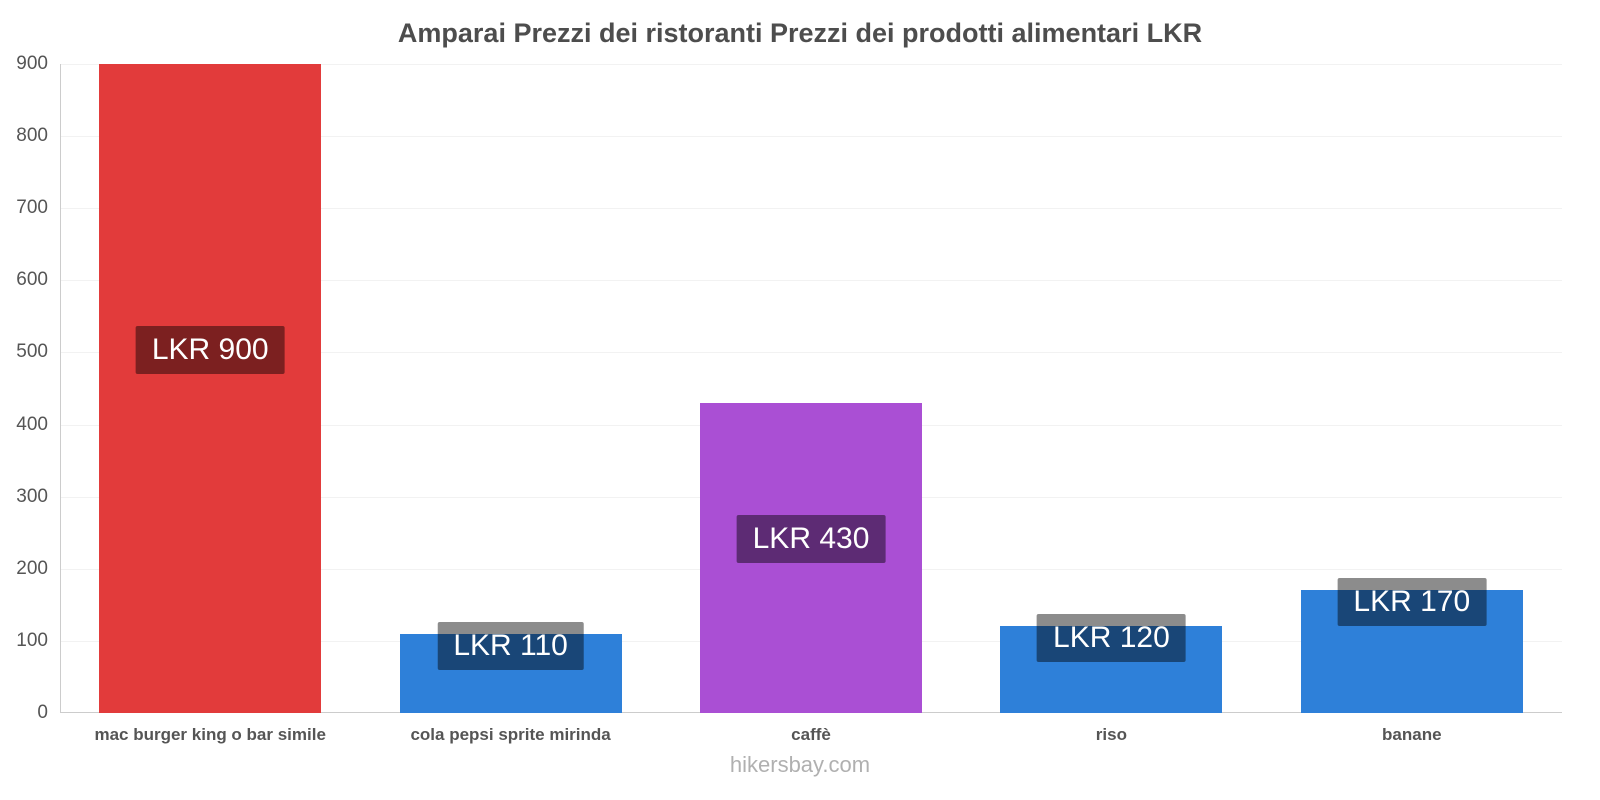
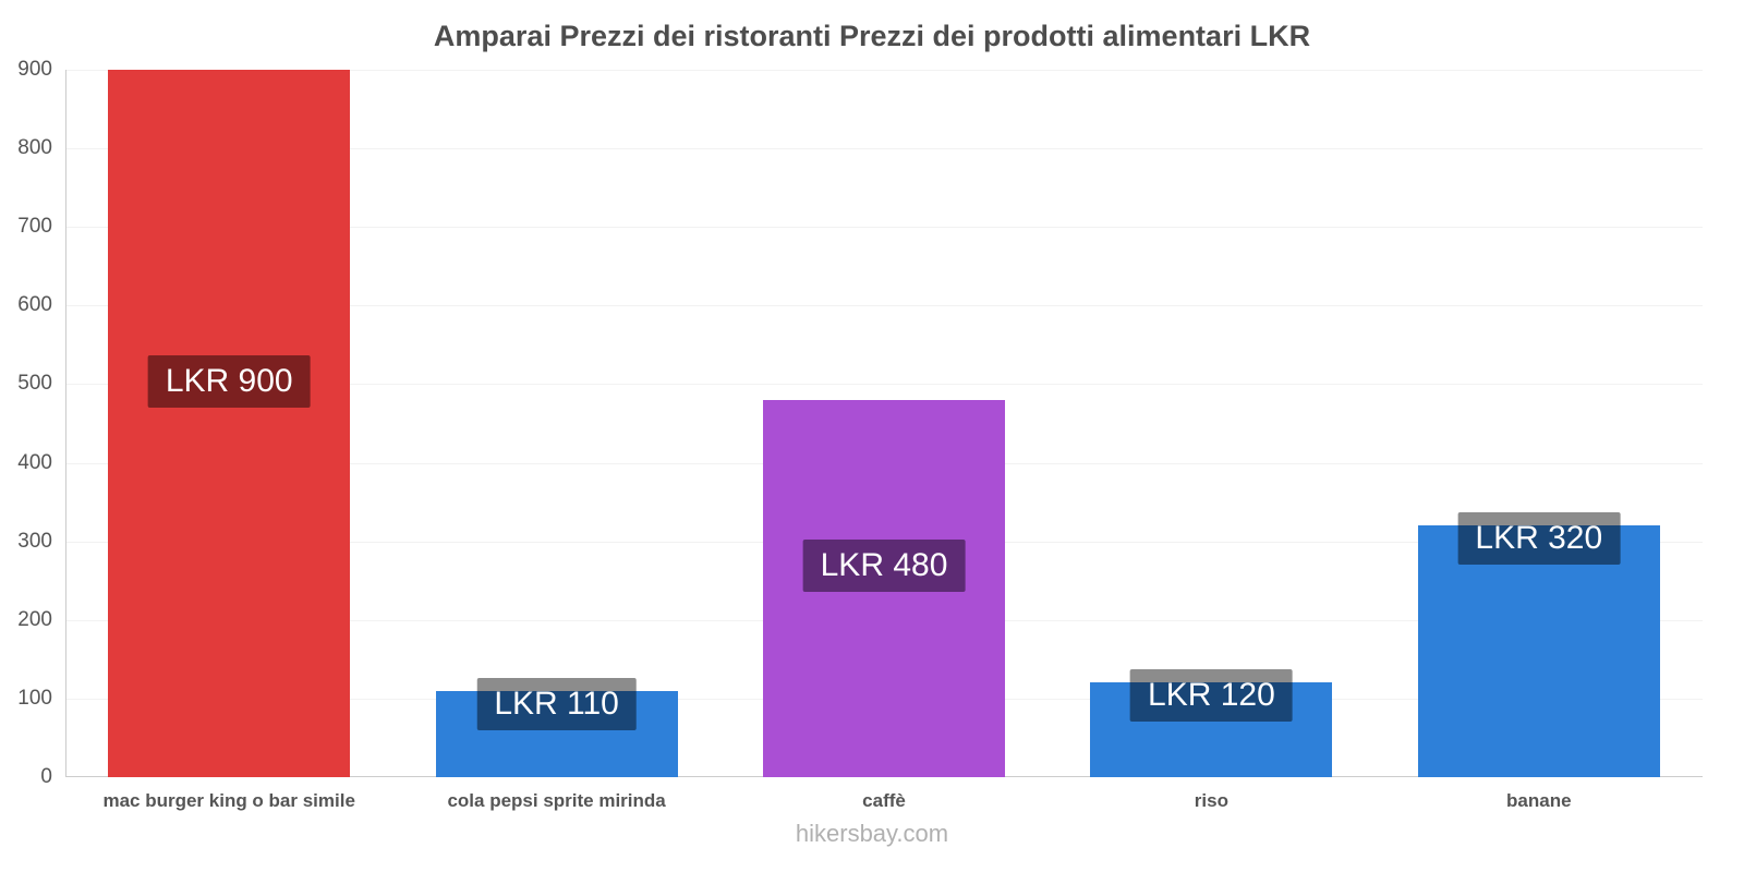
caffè: 430 -> 480
banane: 170 -> 320
